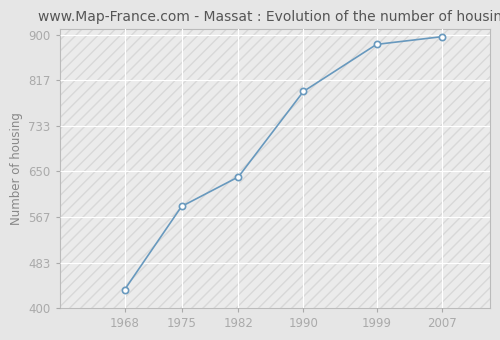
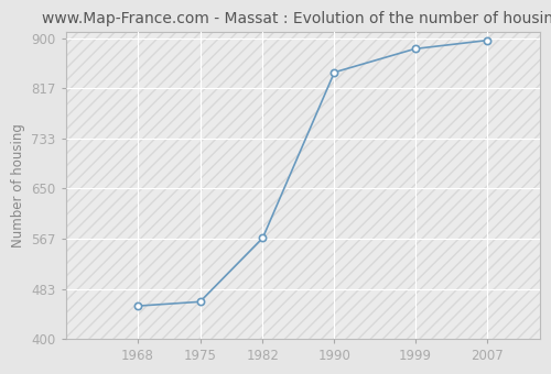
1968: 434 -> 455
1975: 586 -> 462
1982: 640 -> 568
1990: 796 -> 843
